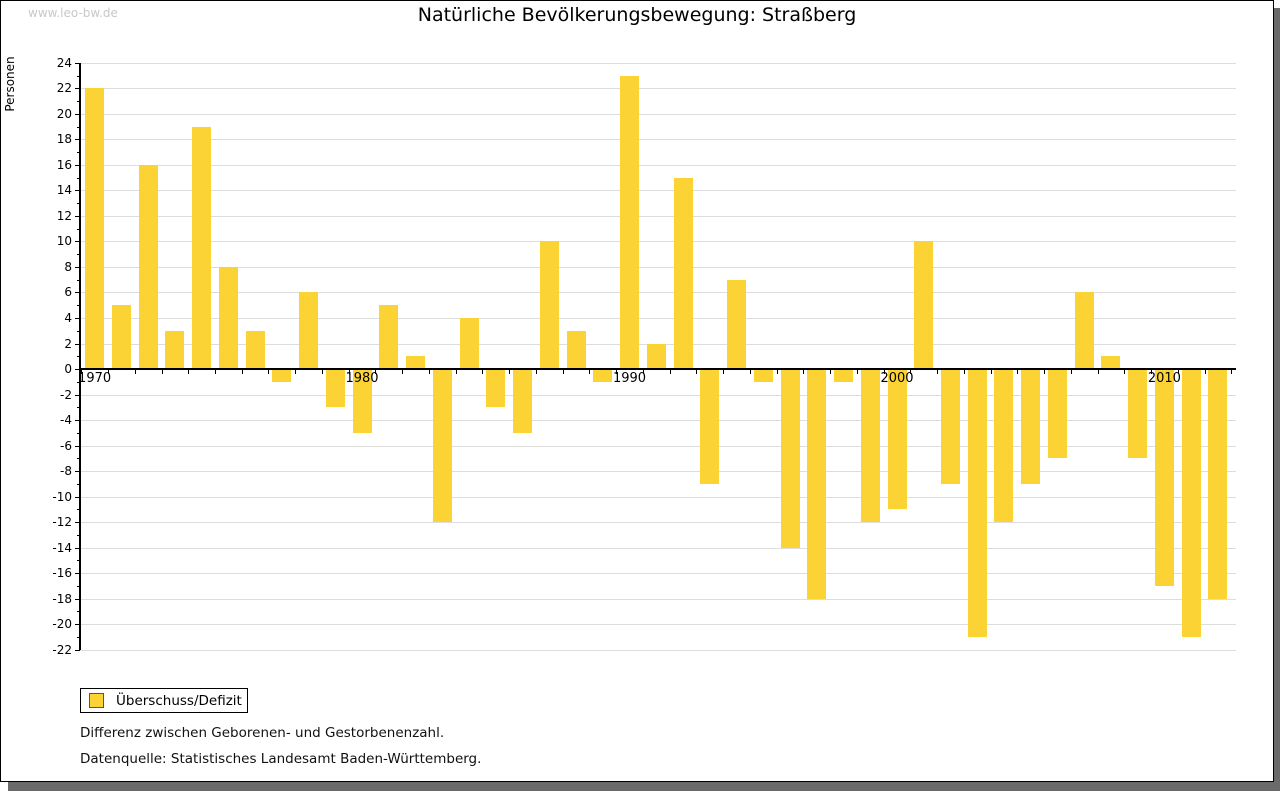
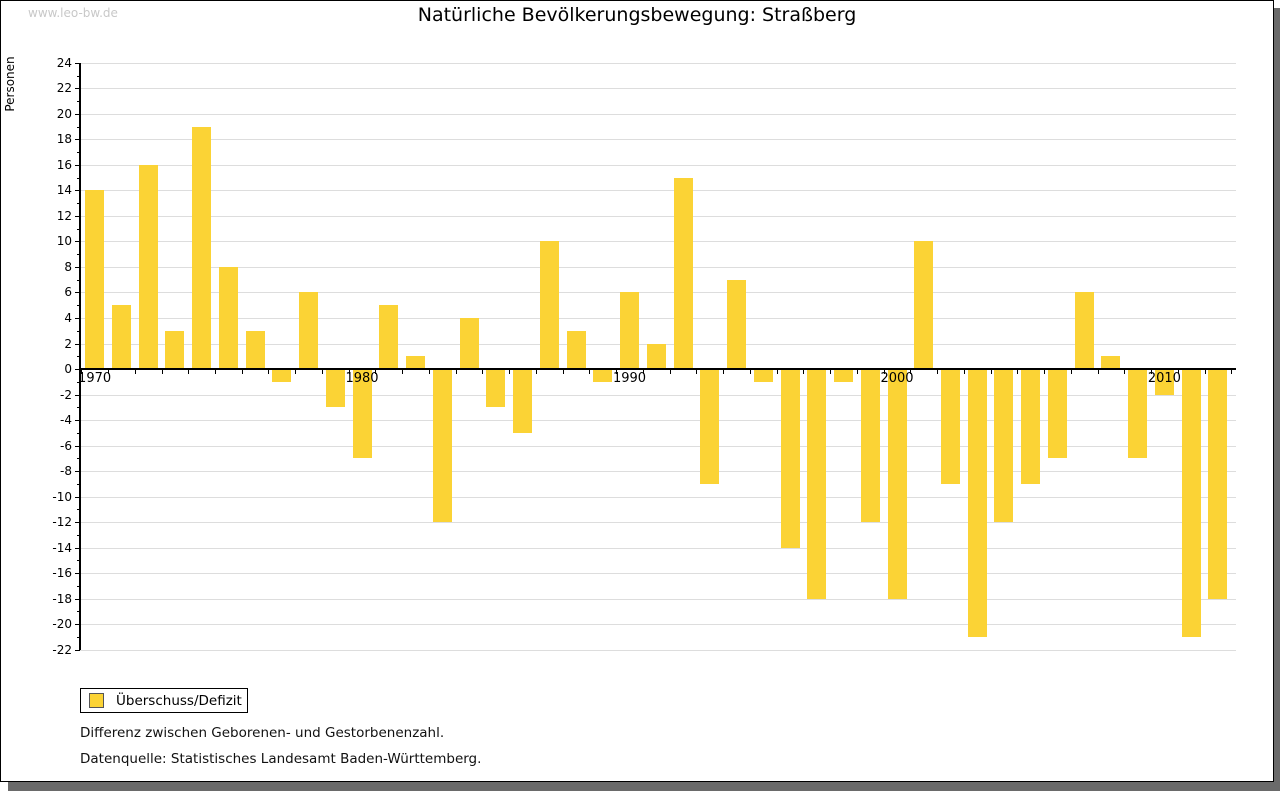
1970: 22 -> 14
1980: -5 -> -7
1990: 23 -> 6
2000: -11 -> -18
2010: -17 -> -2
